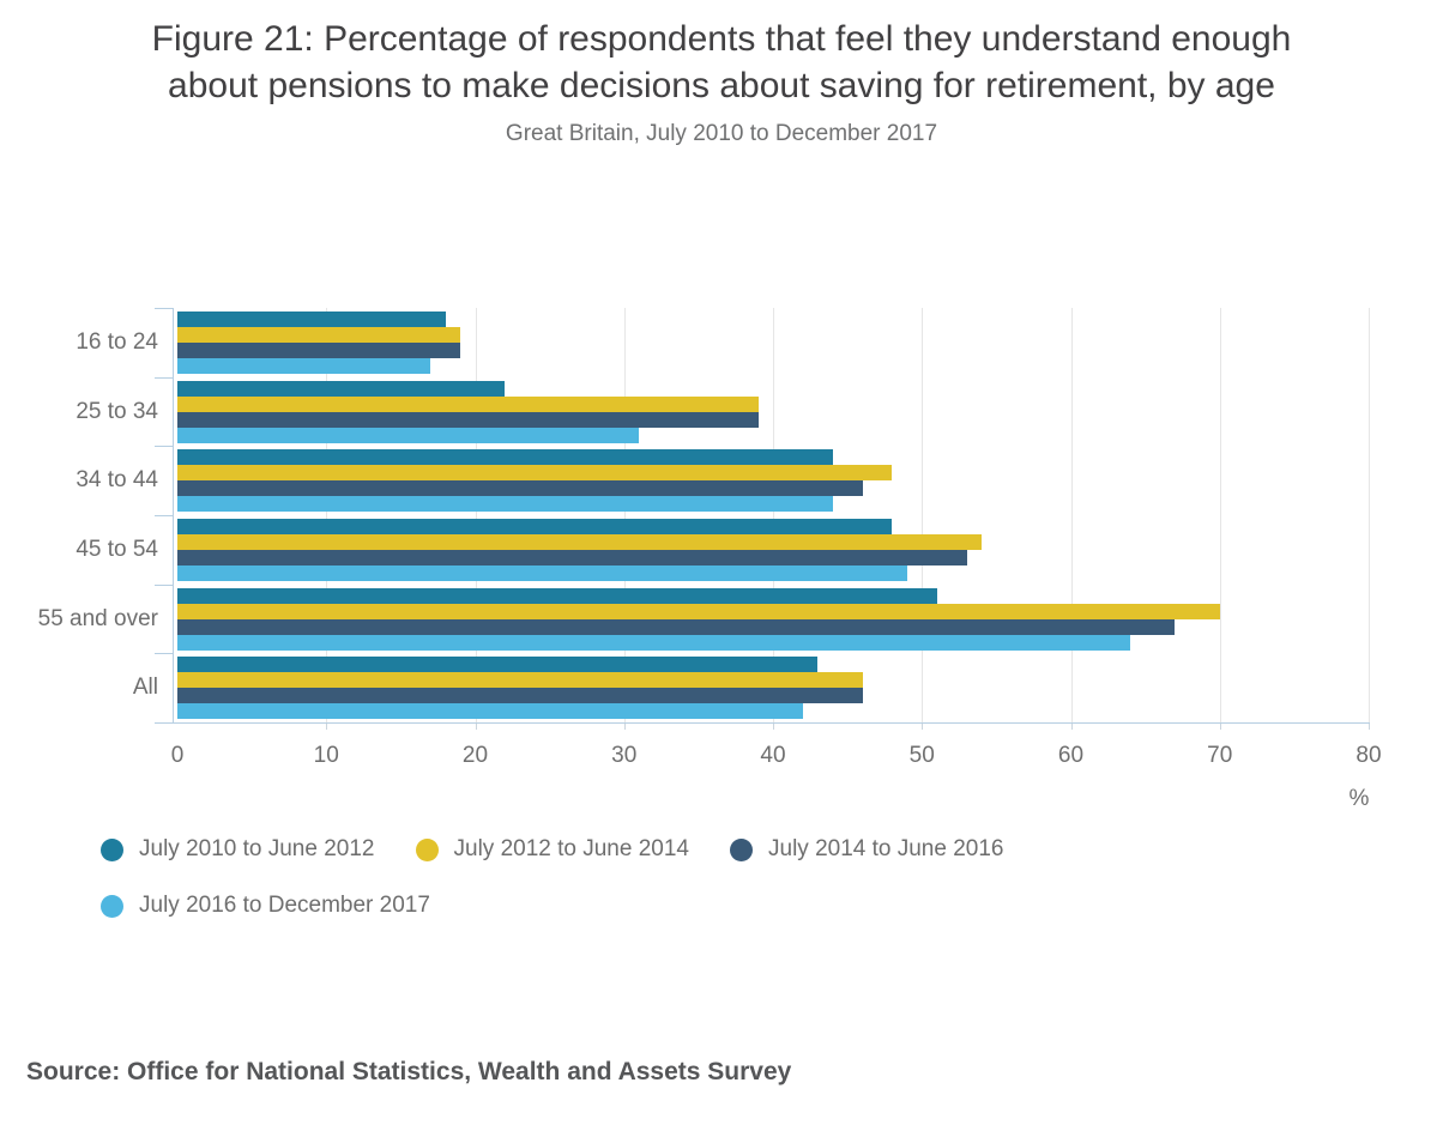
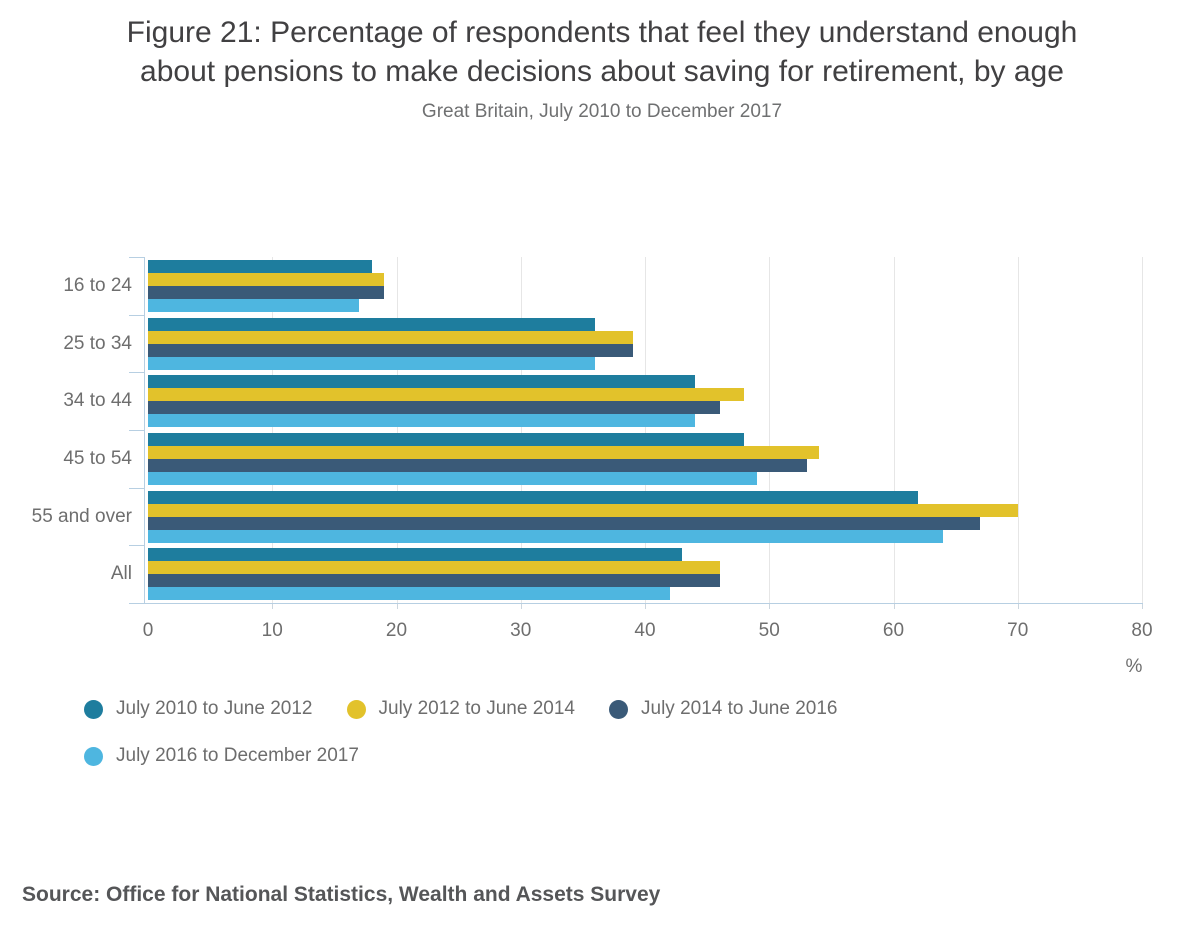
July 2010 to June 2012/25 to 34: 22 -> 36
July 2016 to December 2017/25 to 34: 31 -> 36
July 2010 to June 2012/55 and over: 51 -> 62
